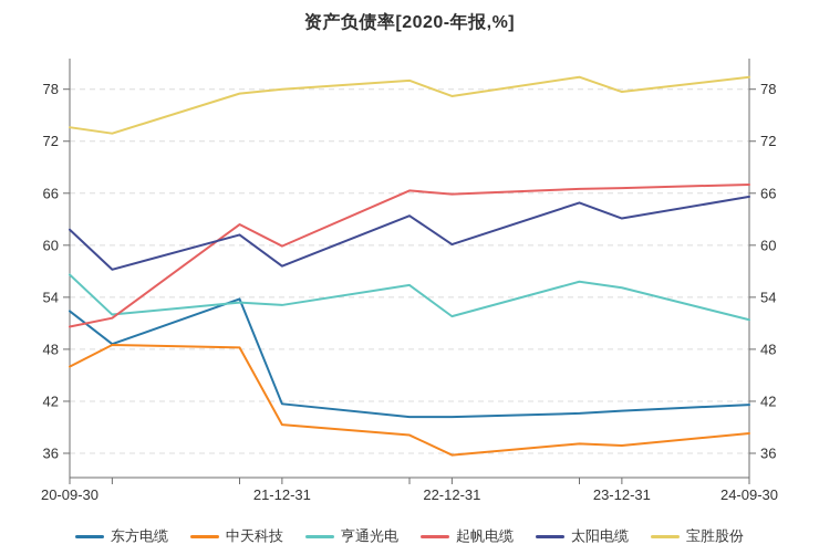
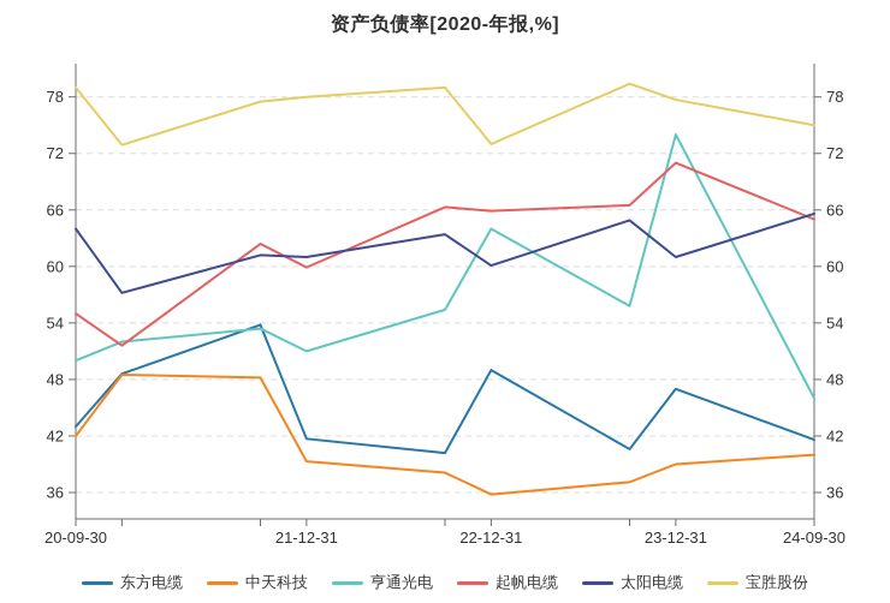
东方电缆/20-09-30: 52 -> 43
中天科技/20-09-30: 46 -> 42
亨通光电/20-09-30: 57 -> 50
起帆电缆/20-09-30: 51 -> 55
太阳电缆/20-09-30: 62 -> 64
宝胜股份/20-09-30: 74 -> 79
亨通光电/21-12-31: 53 -> 51
太阳电缆/21-12-31: 58 -> 61
东方电缆/22-12-31: 40 -> 49
亨通光电/22-12-31: 52 -> 64
宝胜股份/22-12-31: 77 -> 73
东方电缆/23-12-31: 41 -> 47
中天科技/23-12-31: 37 -> 39
亨通光电/23-12-31: 55 -> 74
起帆电缆/23-12-31: 67 -> 71
太阳电缆/23-12-31: 63 -> 61
中天科技/24-09-30: 38 -> 40
亨通光电/24-09-30: 51 -> 46
起帆电缆/24-09-30: 67 -> 65
宝胜股份/24-09-30: 79 -> 75
